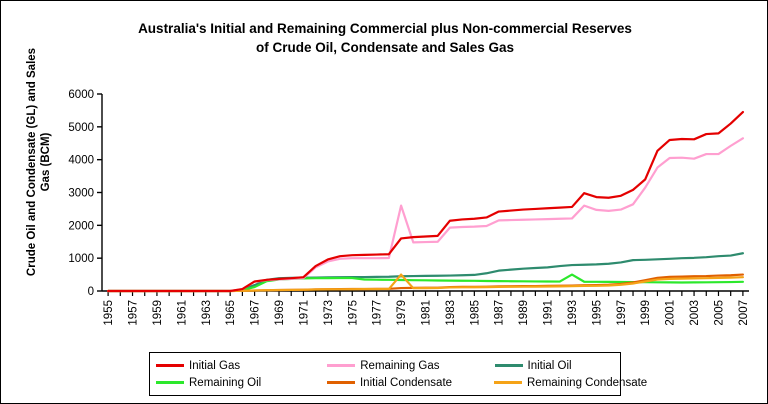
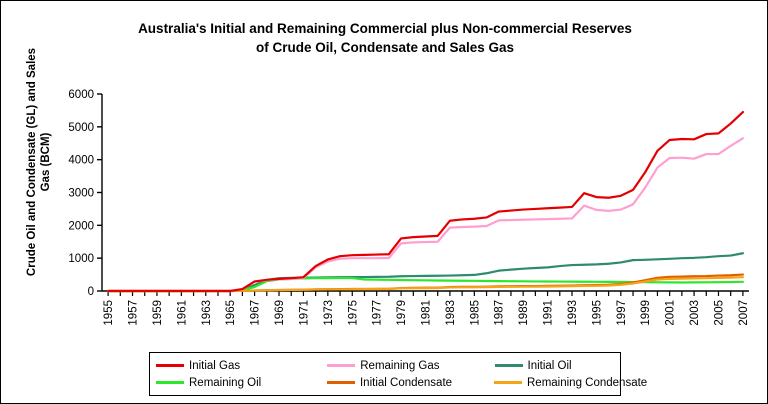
Remaining Gas/1979: 2600 -> 1400
Remaining Condensate/1979: 500 -> 100
Remaining Oil/1993: 500 -> 300
Initial Gas/1999: 3400 -> 3600
